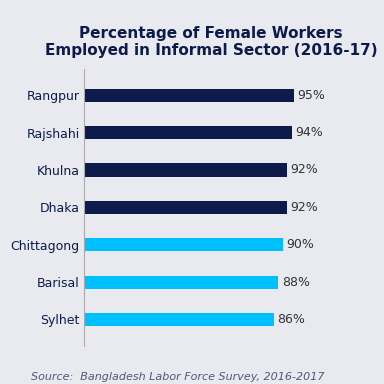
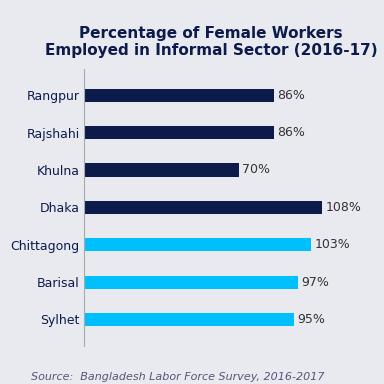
Rangpur: 95% -> 86%
Rajshahi: 94% -> 86%
Khulna: 92% -> 70%
Dhaka: 92% -> 108%
Chittagong: 90% -> 103%
Barisal: 88% -> 97%
Sylhet: 86% -> 95%
